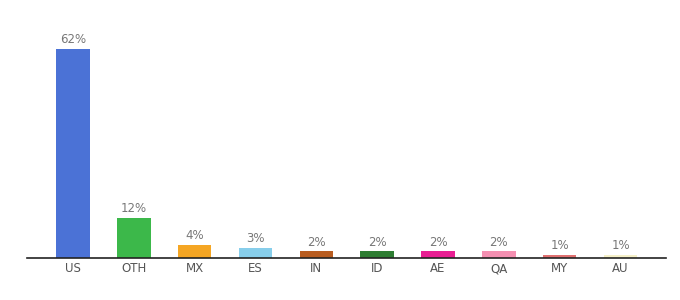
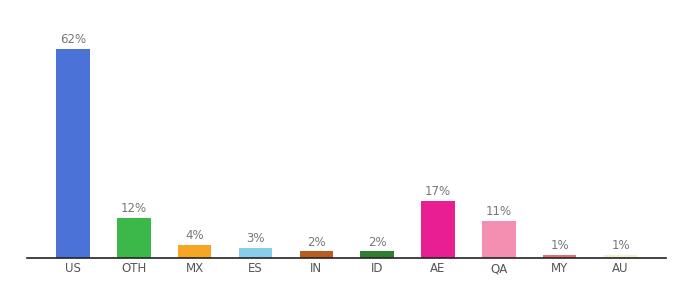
AE: 2% -> 17%
QA: 2% -> 11%
